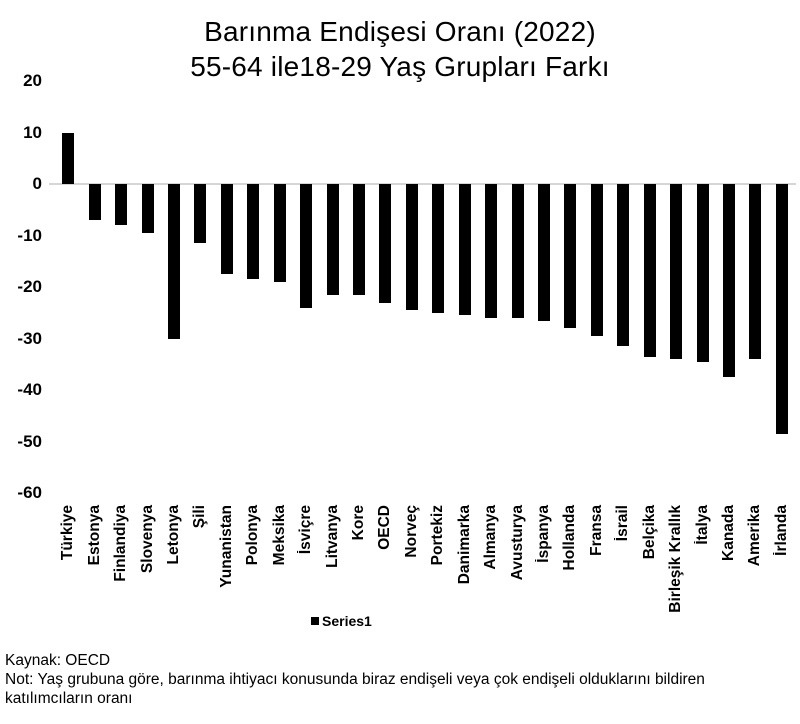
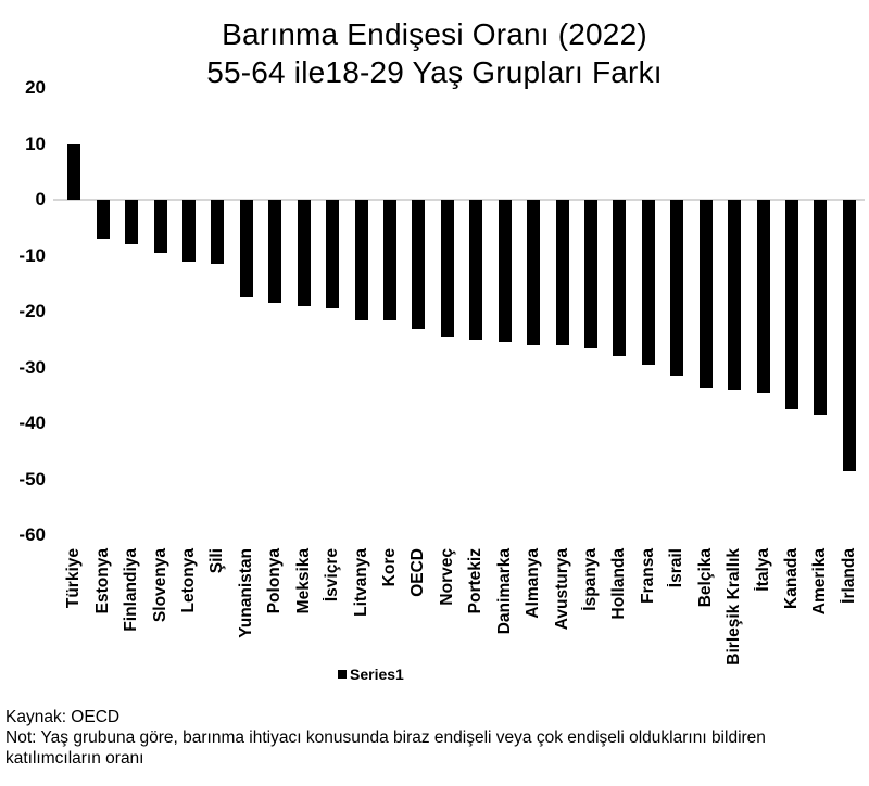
Letonya: -30 -> -11
İsviçre: -24 -> -20
Amerika: -34 -> -38
